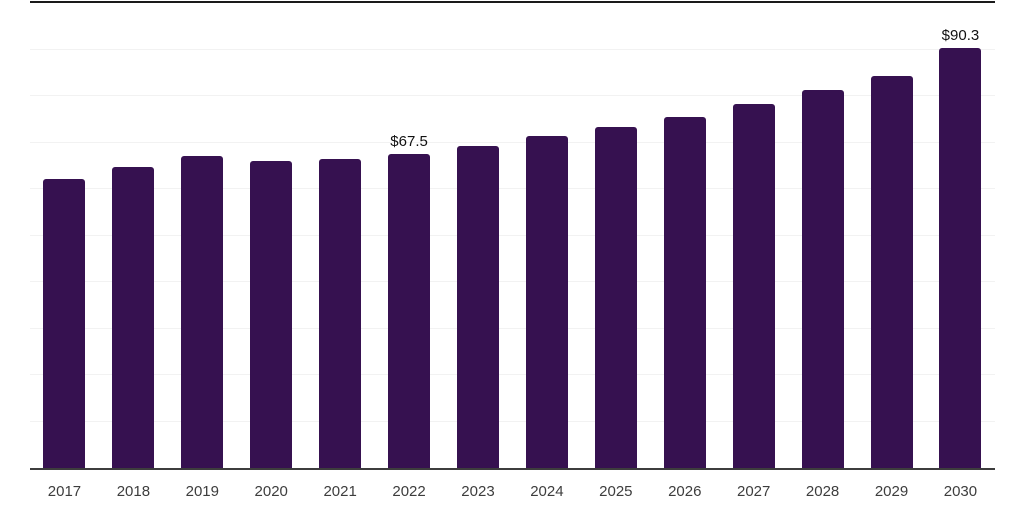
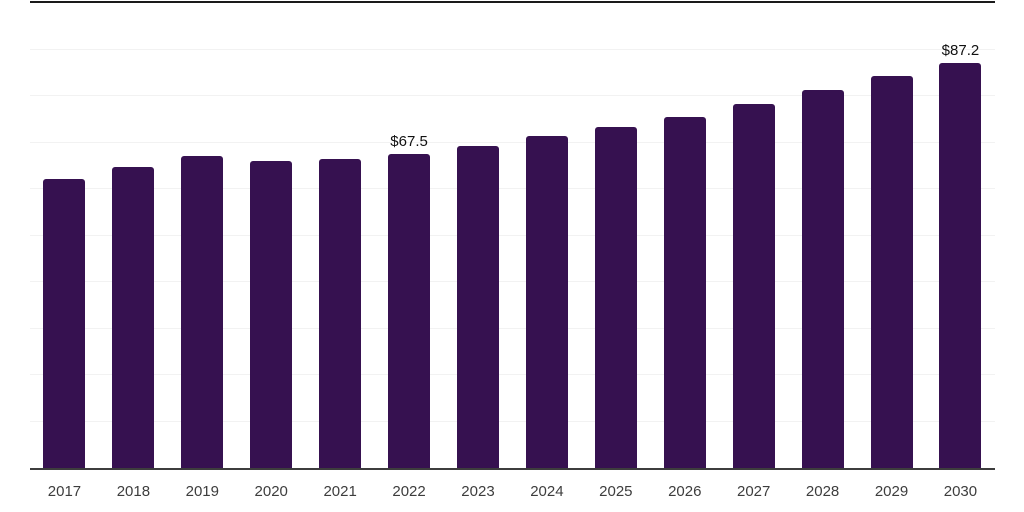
2030: $90.3 -> $87.2
